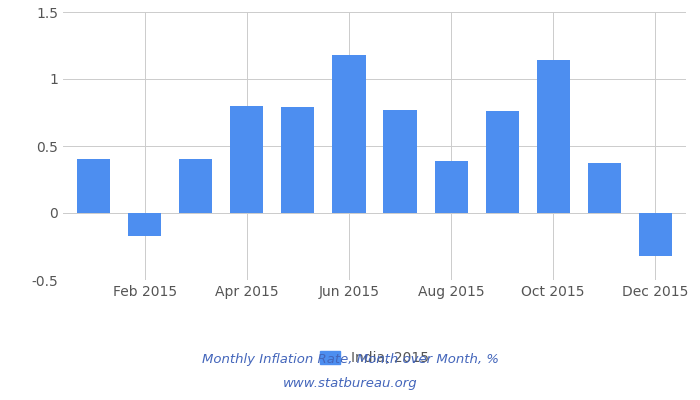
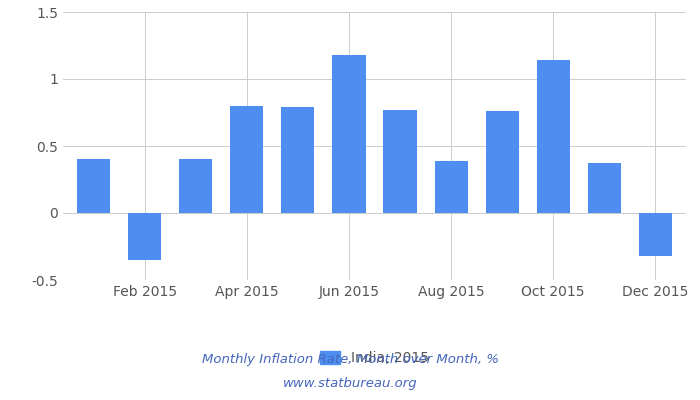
Feb 2015: -0.17 -> -0.35
